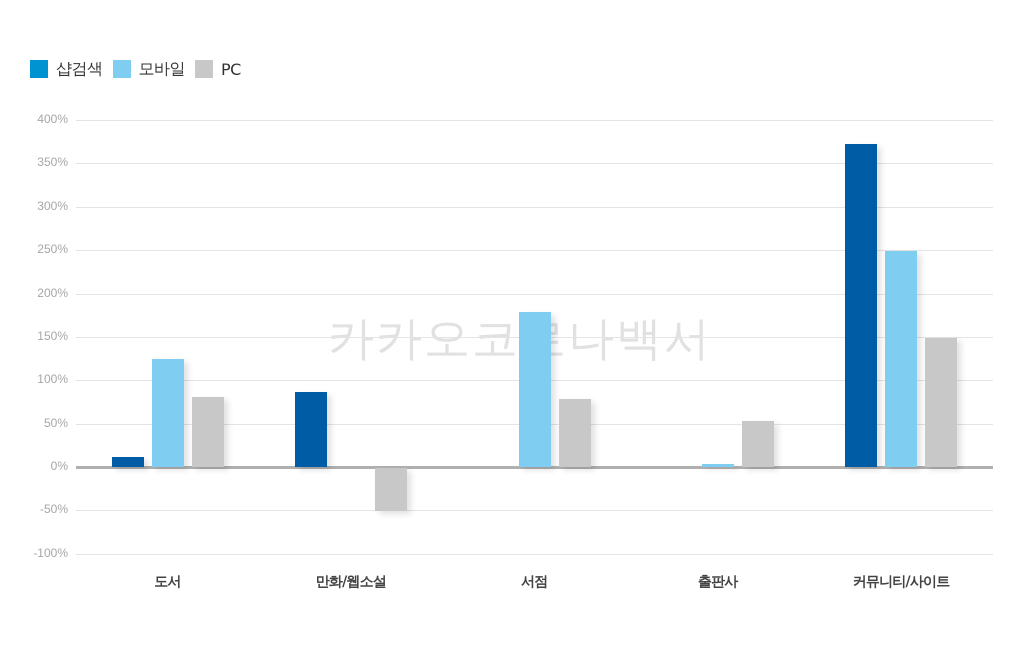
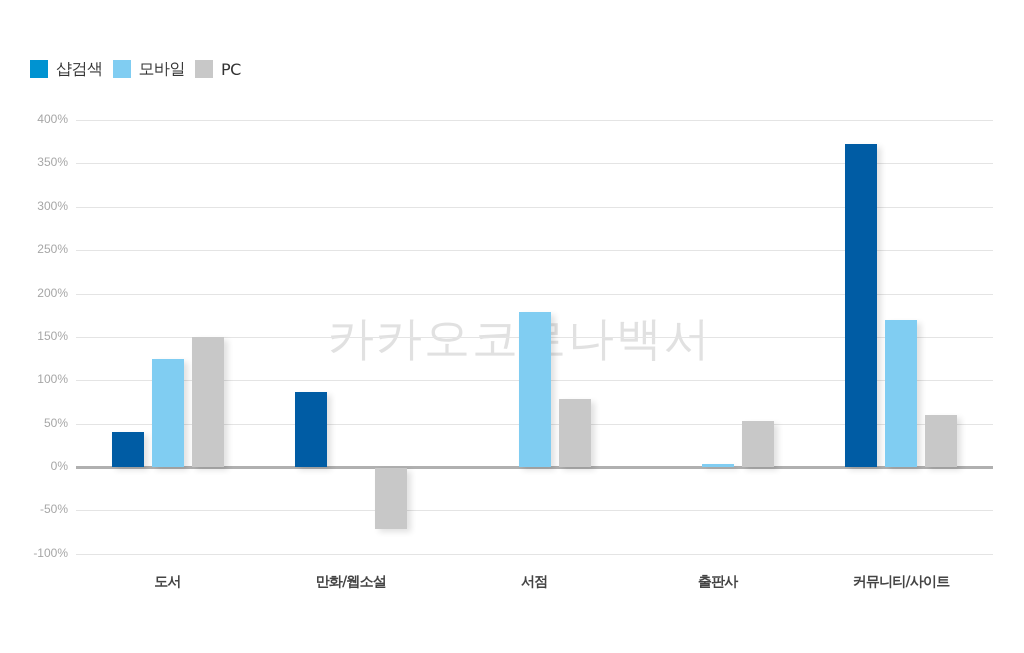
샵검색/도서: 10% -> 40%
PC/도서: 80% -> 150%
PC/만화/웹소설: -50% -> -70%
모바일/커뮤니티/사이트: 250% -> 170%
PC/커뮤니티/사이트: 150% -> 60%
